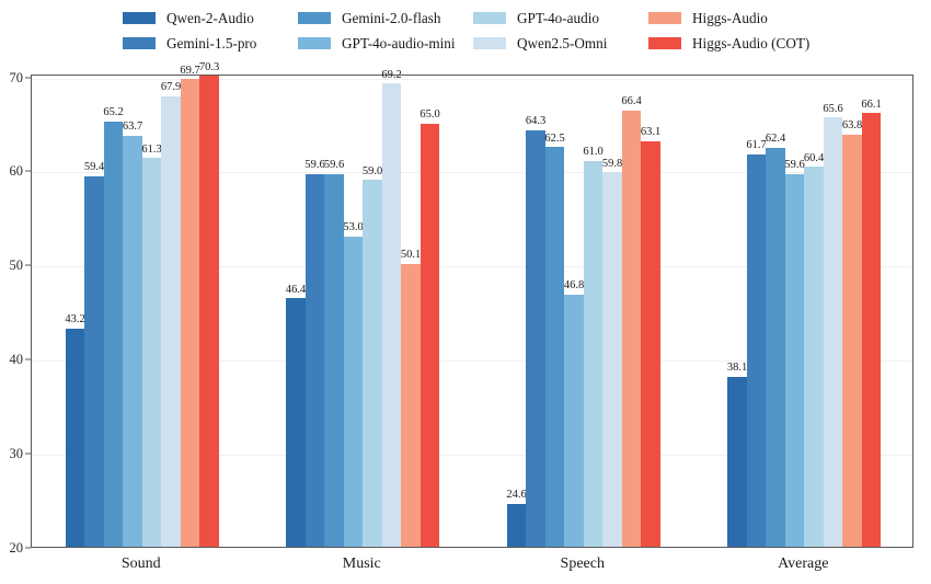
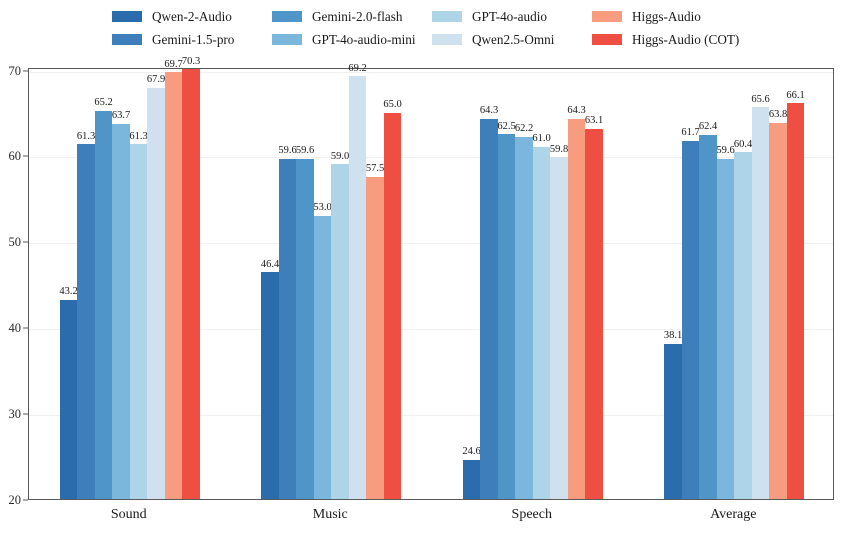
Gemini-1.5-pro/Sound: 59.4 -> 61.3
Higgs-Audio/Music: 50.1 -> 57.5
GPT-4o-audio-mini/Speech: 46.8 -> 62.2
Higgs-Audio/Speech: 66.4 -> 64.3
